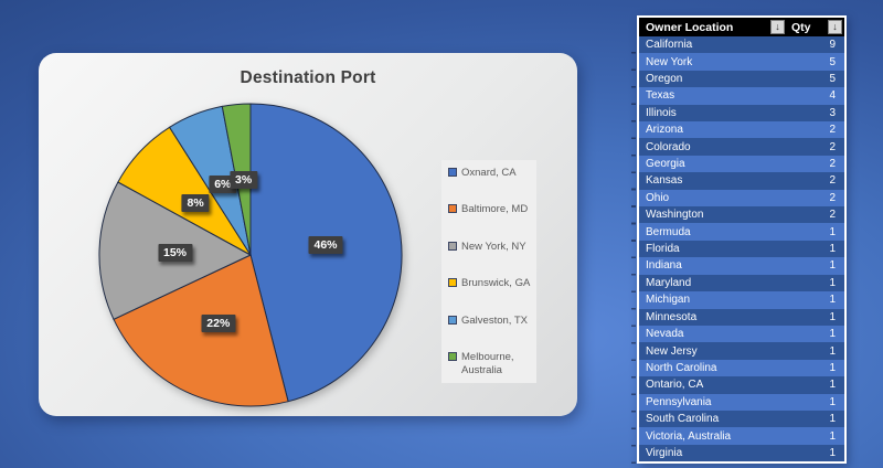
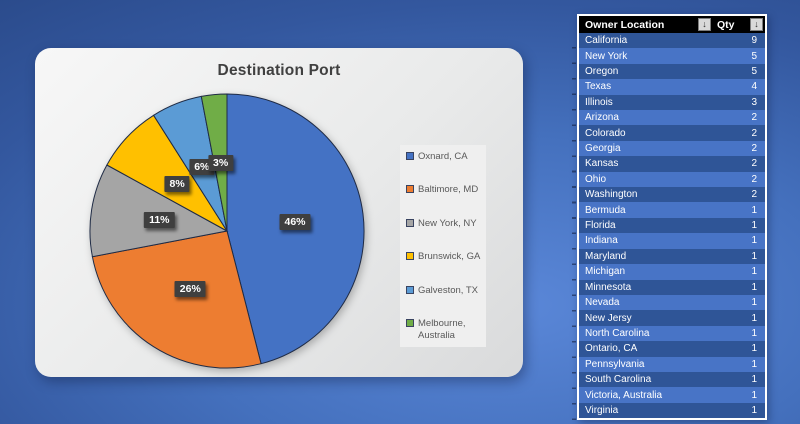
Baltimore, MD: 22% -> 26%
New York, NY: 15% -> 11%
